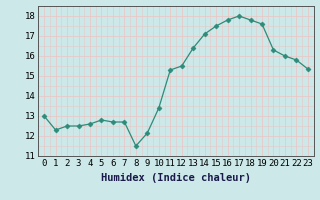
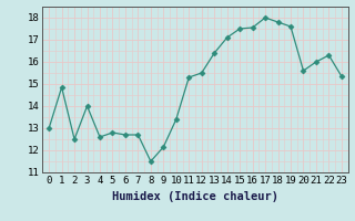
1: 12.30 -> 14.85
3: 12.50 -> 14.00
16: 17.80 -> 17.55
20: 16.30 -> 15.60
22: 15.80 -> 16.30
